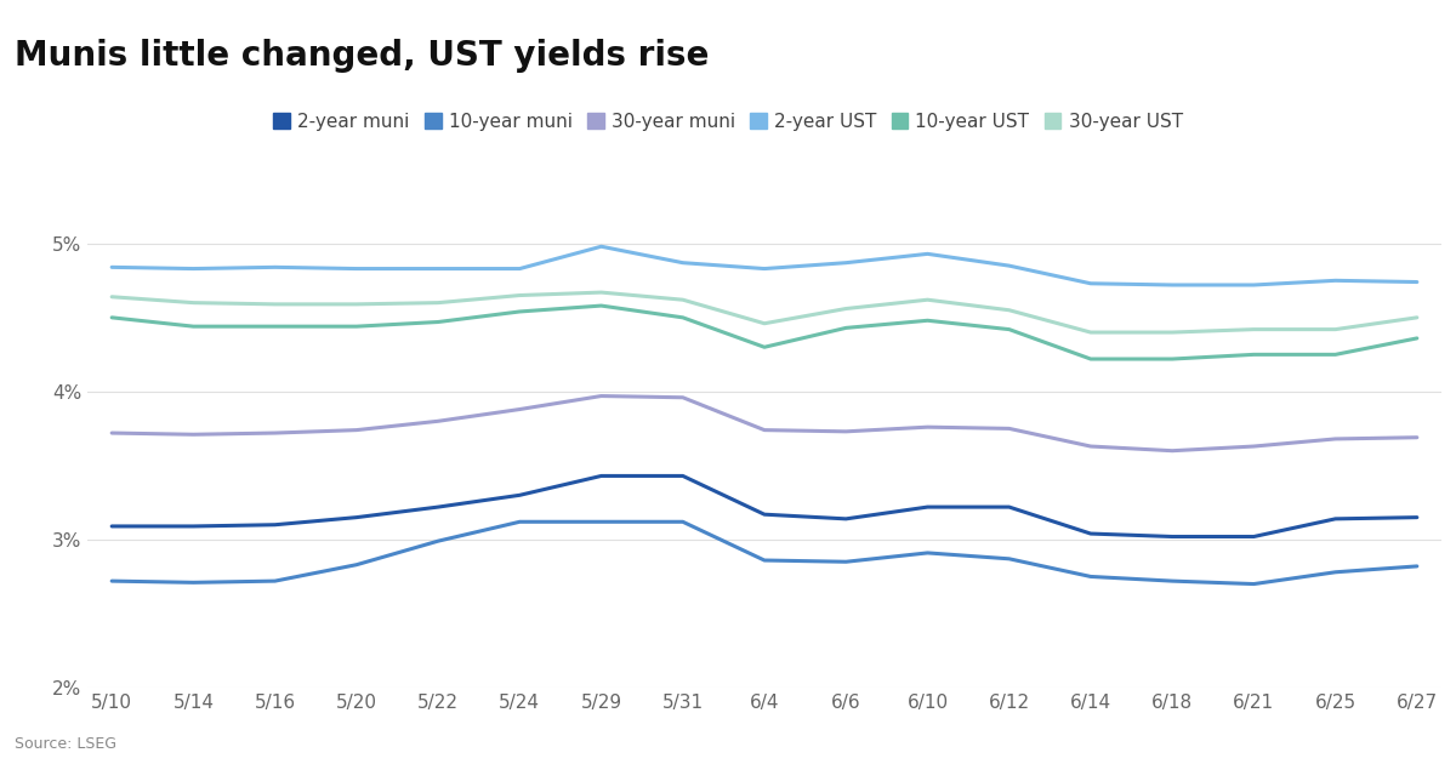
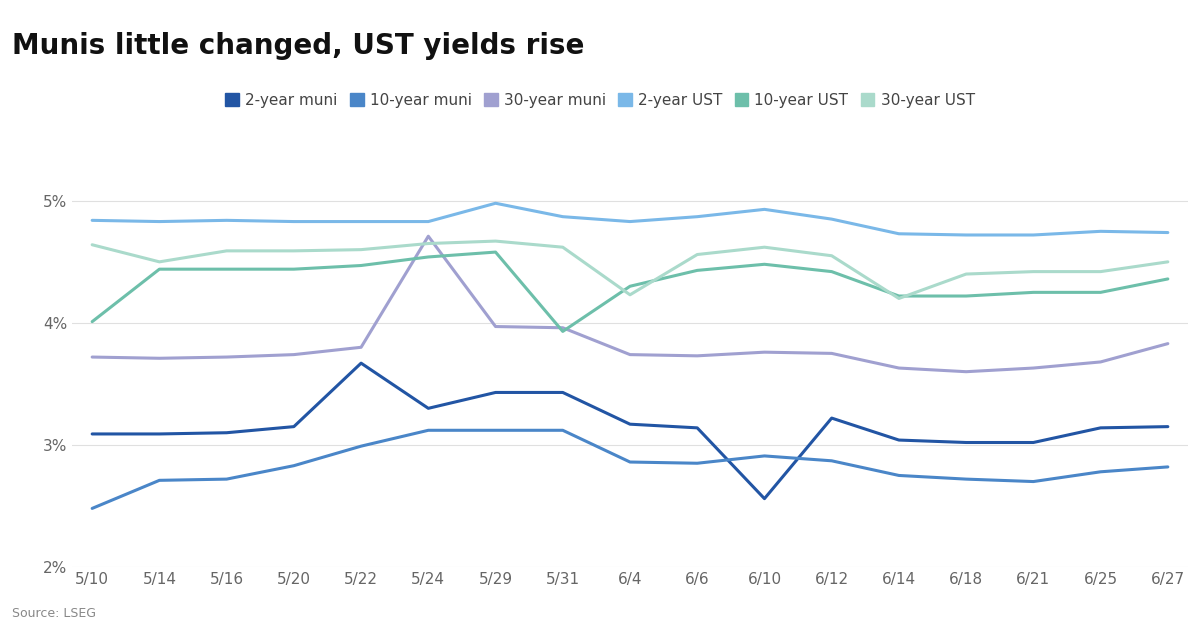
10-year muni/5/10: 2.72% -> 2.48%
10-year UST/5/10: 4.50% -> 4.01%
30-year UST/5/14: 4.60% -> 4.50%
2-year muni/5/22: 3.22% -> 3.67%
30-year muni/5/24: 3.88% -> 4.71%
10-year UST/5/31: 4.50% -> 3.93%
30-year UST/6/4: 4.46% -> 4.23%
2-year muni/6/10: 3.22% -> 2.56%
30-year UST/6/14: 4.40% -> 4.20%
30-year muni/6/27: 3.69% -> 3.83%
